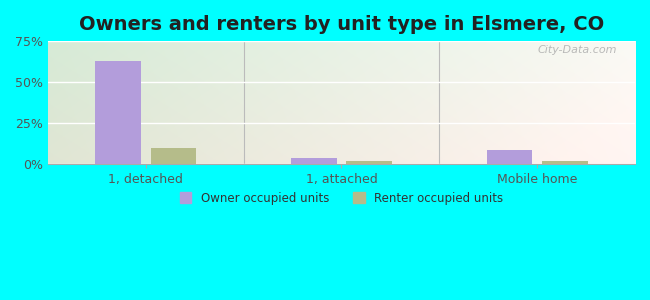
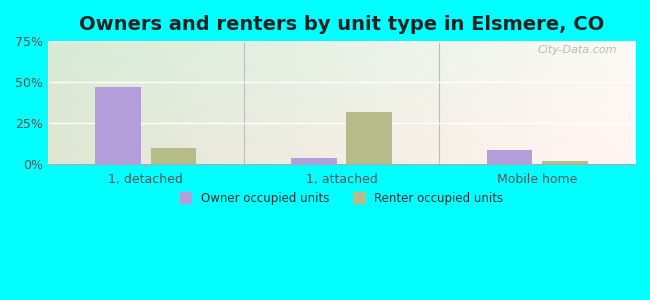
Owner occupied units/1, detached: 63% -> 47%
Renter occupied units/1, attached: 2% -> 32%
